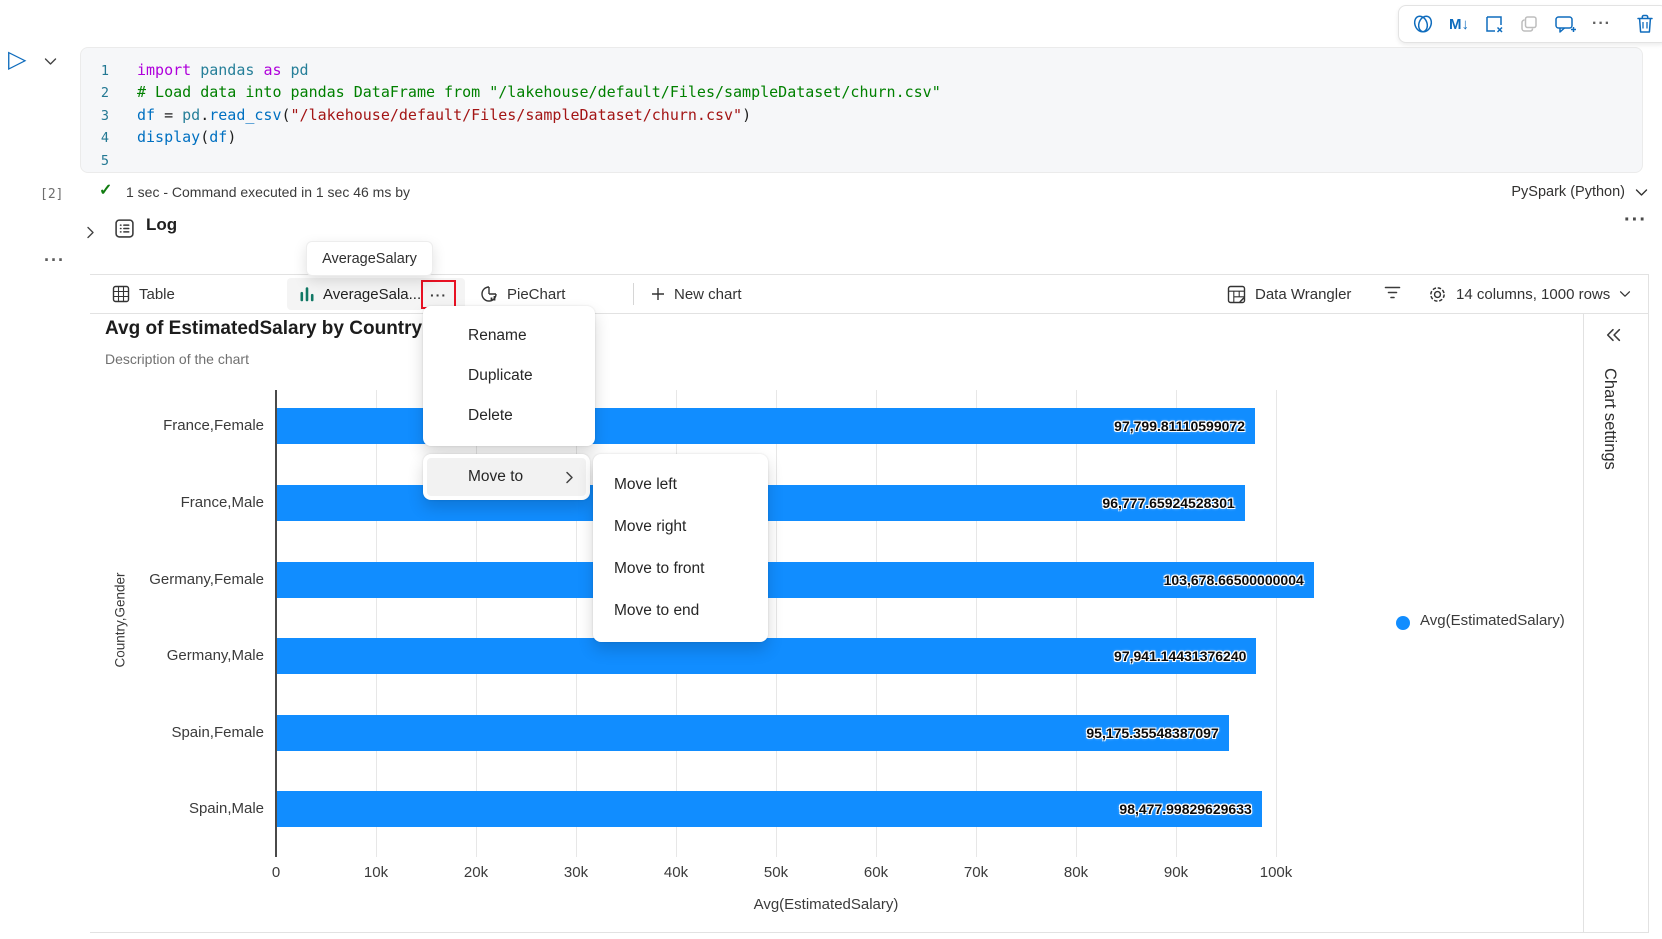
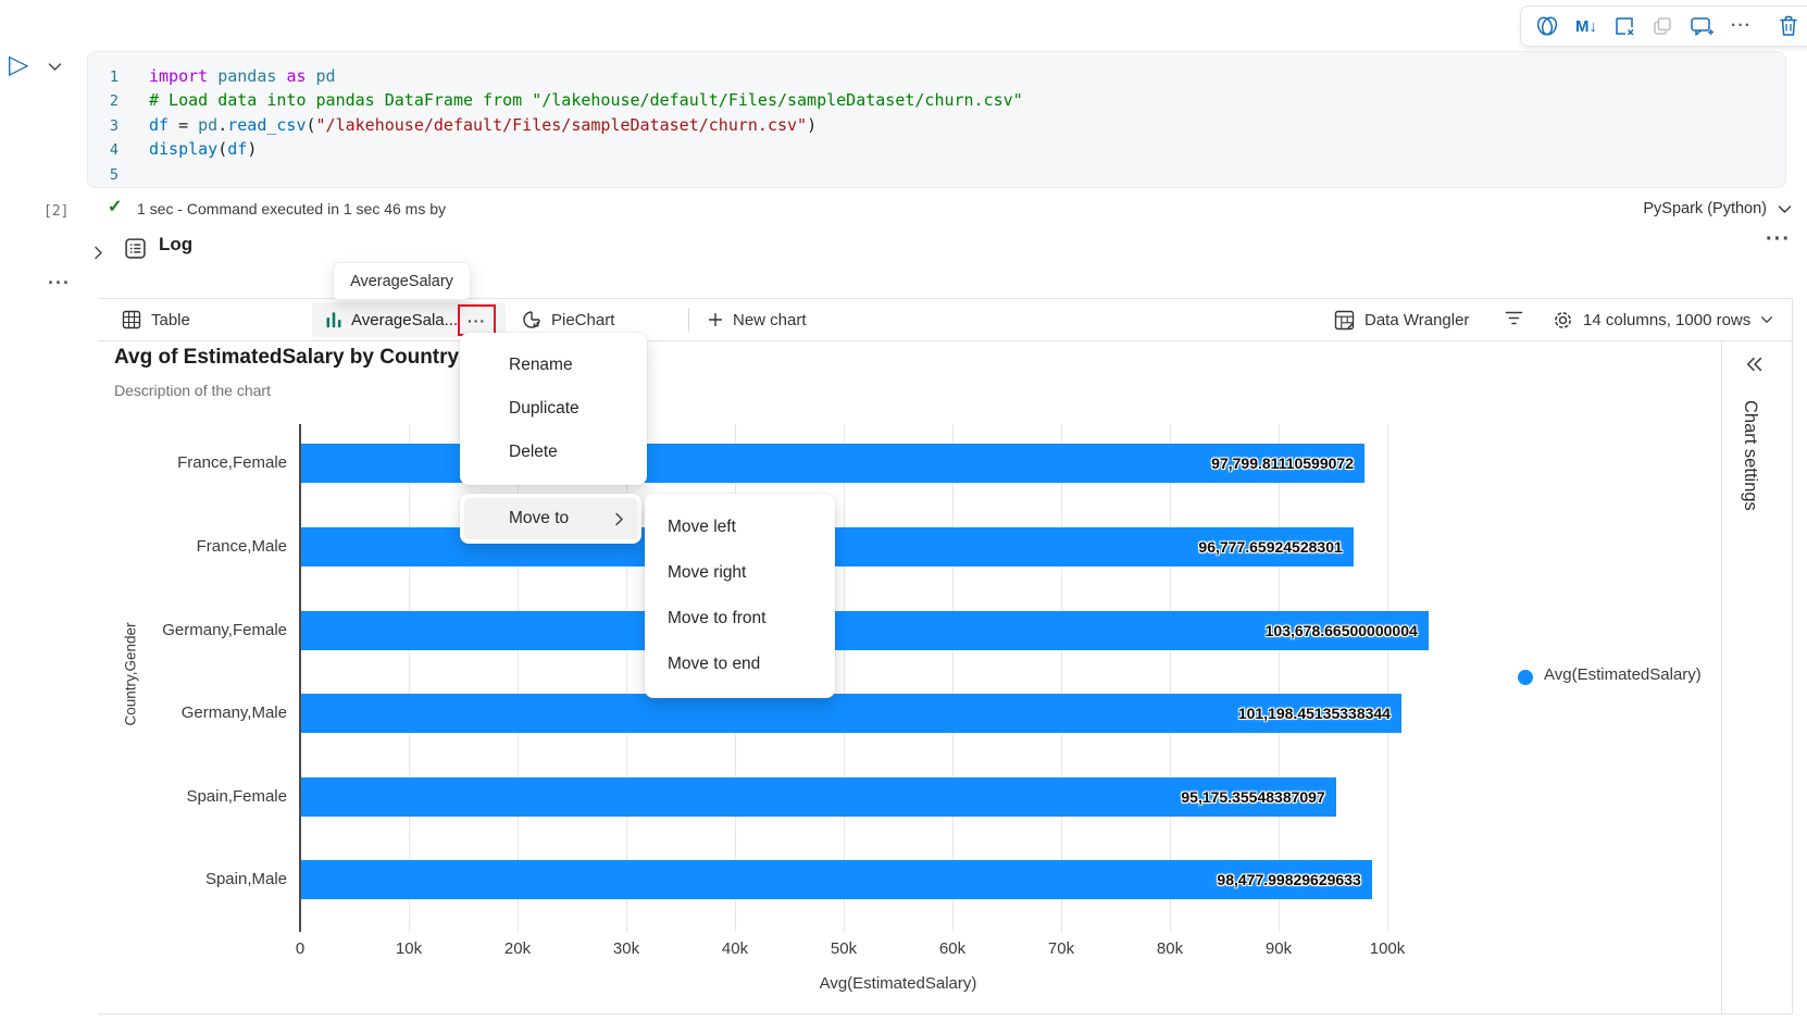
Germany,Male: 97,941.14431376240 -> 101,198.45135338344
